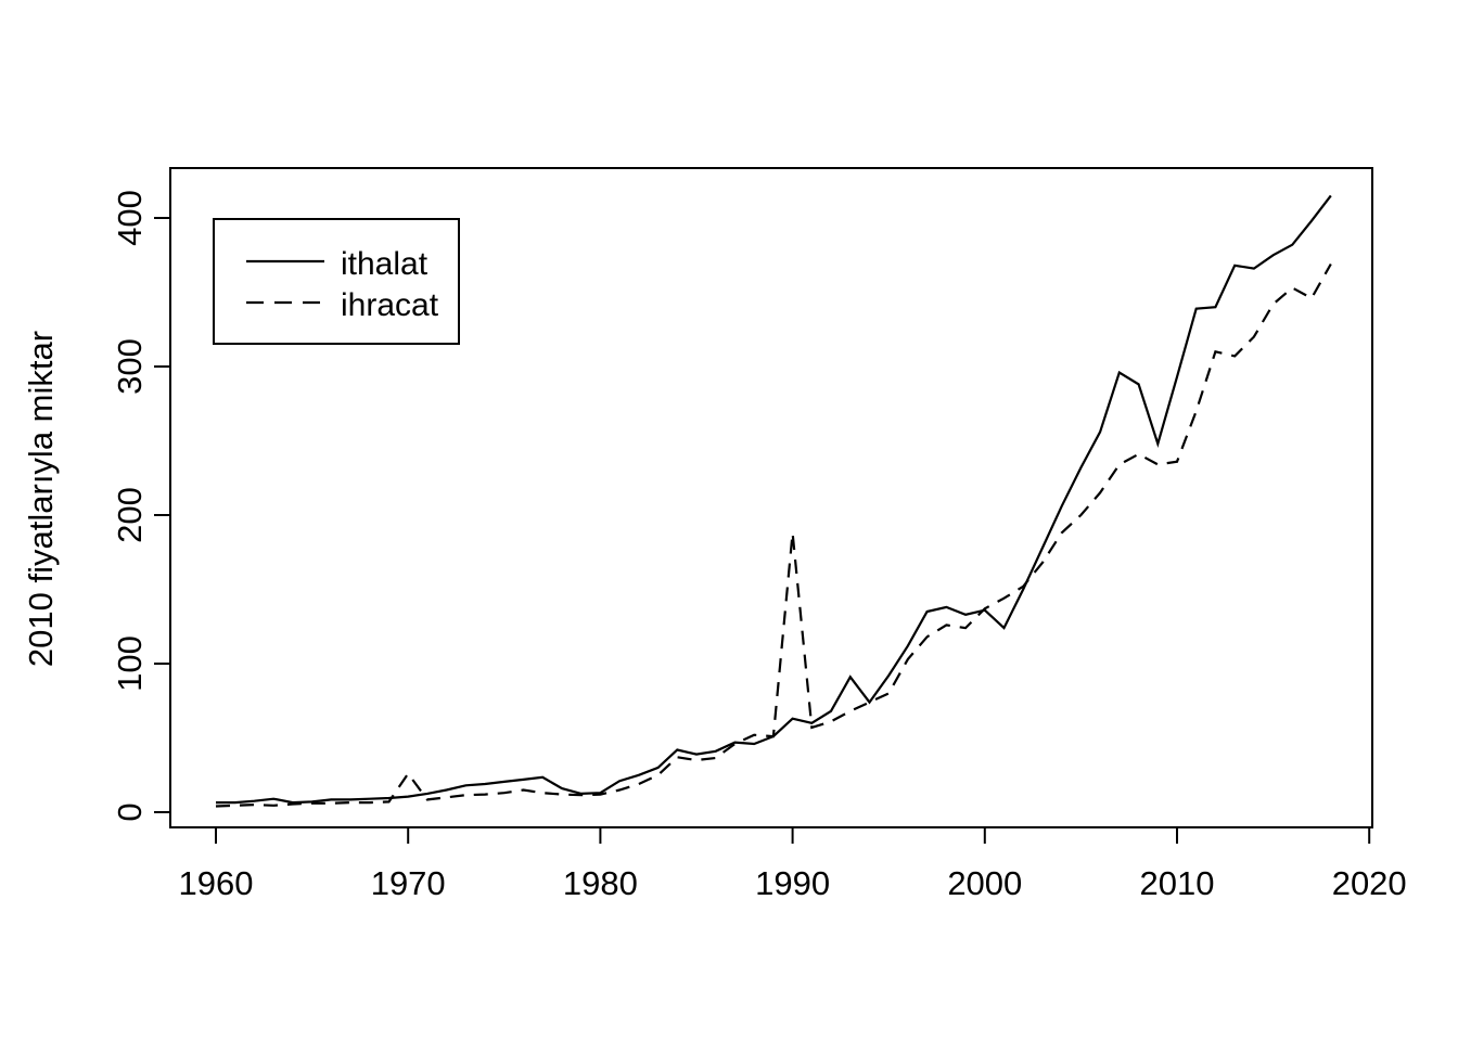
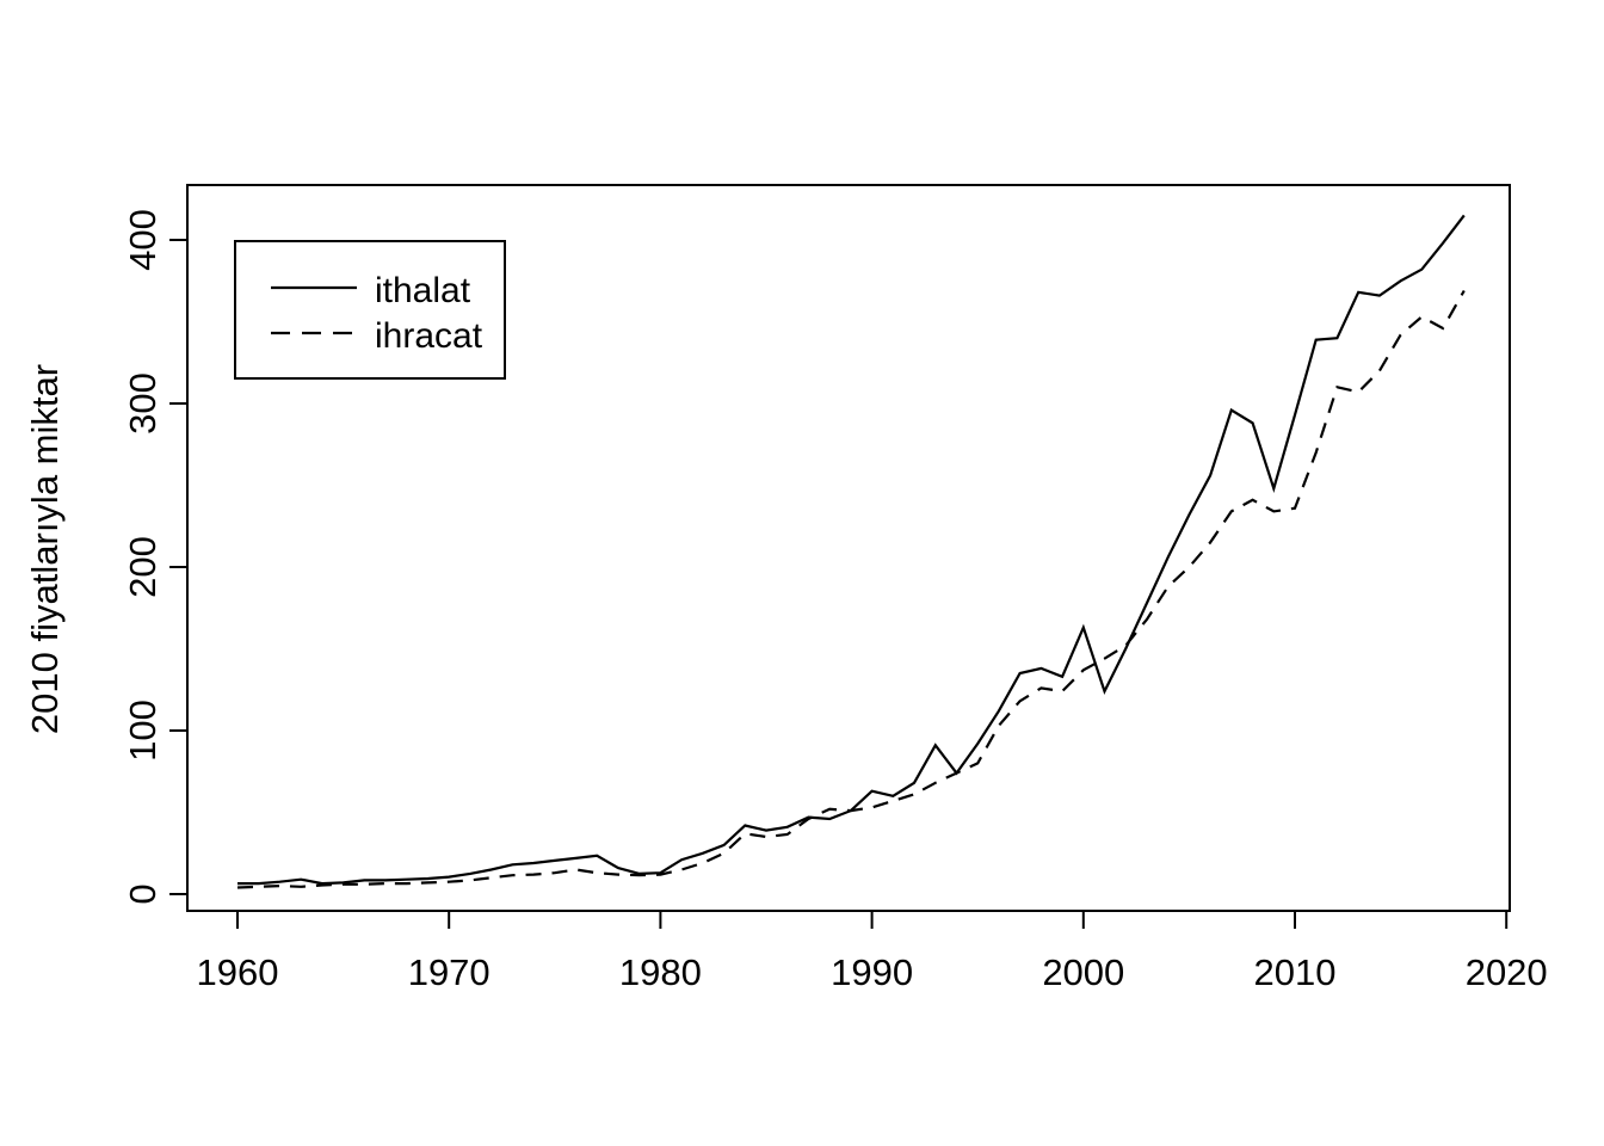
ihracat/1970: 26 -> 8
ihracat/1990: 188 -> 53
ithalat/2000: 136 -> 163
